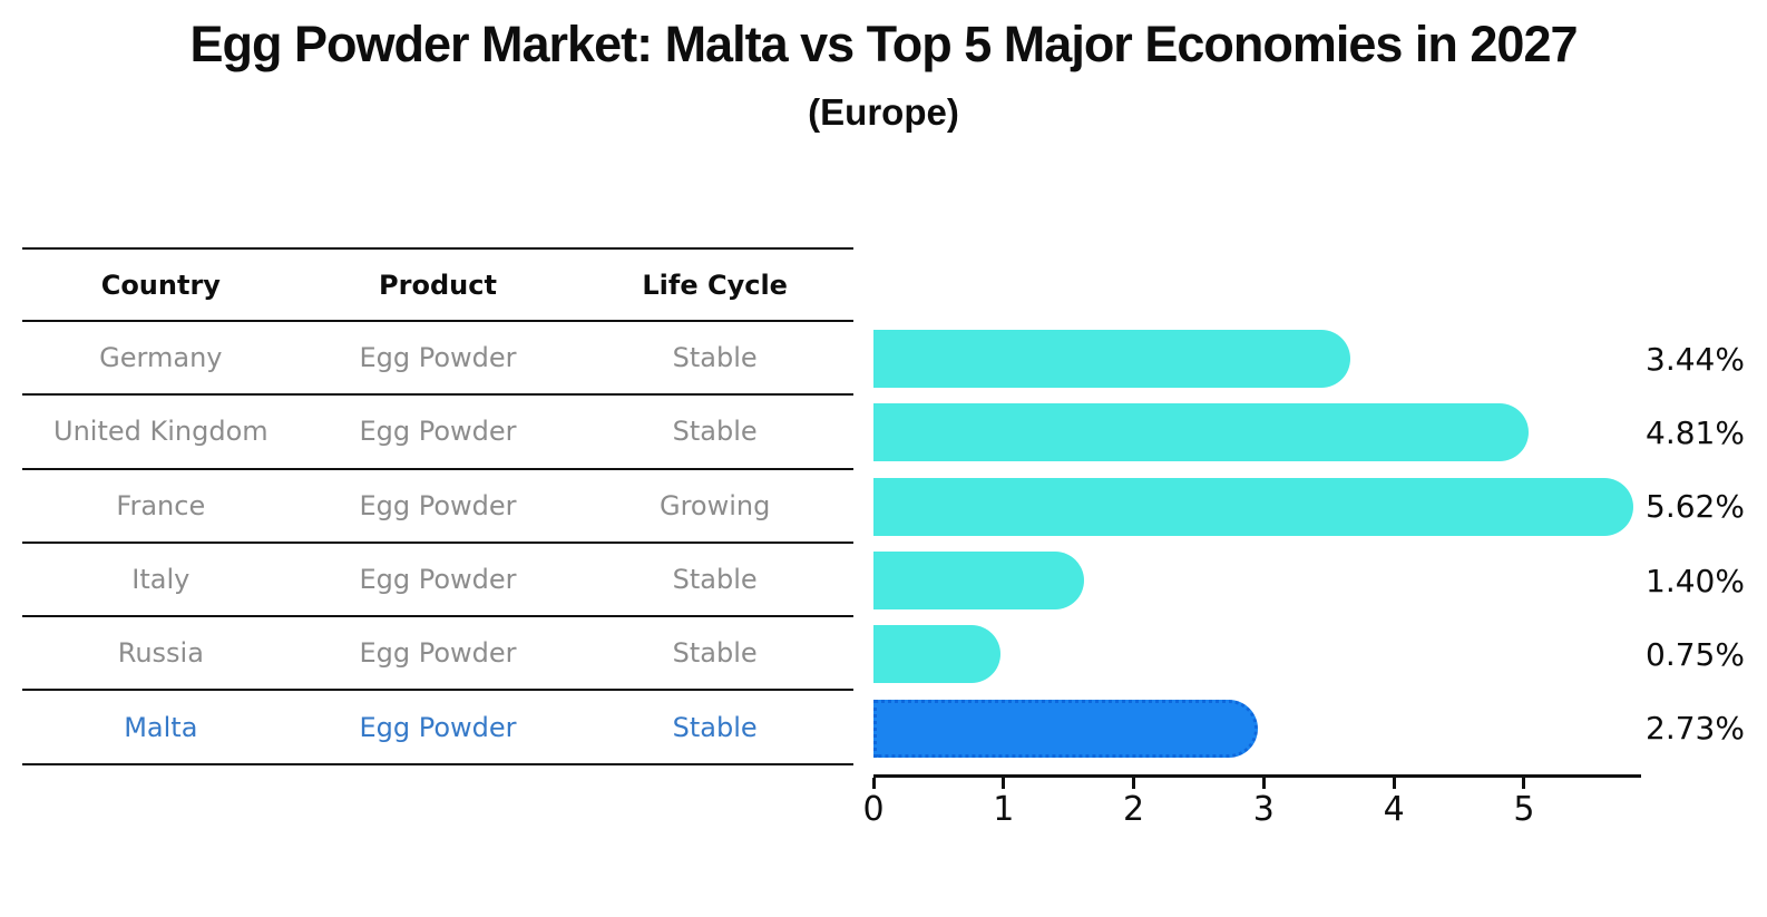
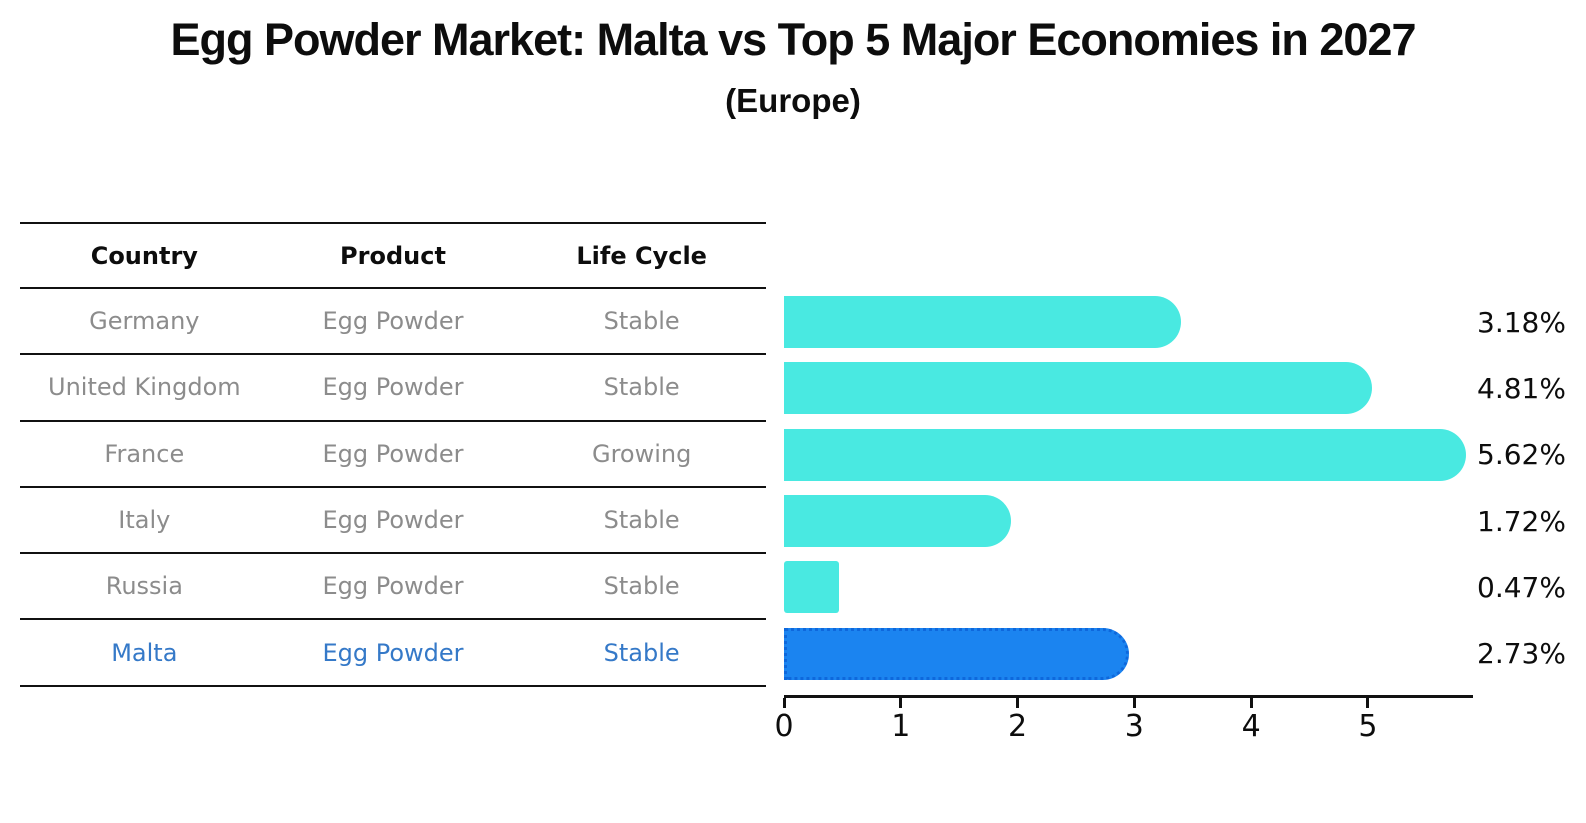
Germany: 3.44% -> 3.18%
Italy: 1.40% -> 1.72%
Russia: 0.75% -> 0.47%
